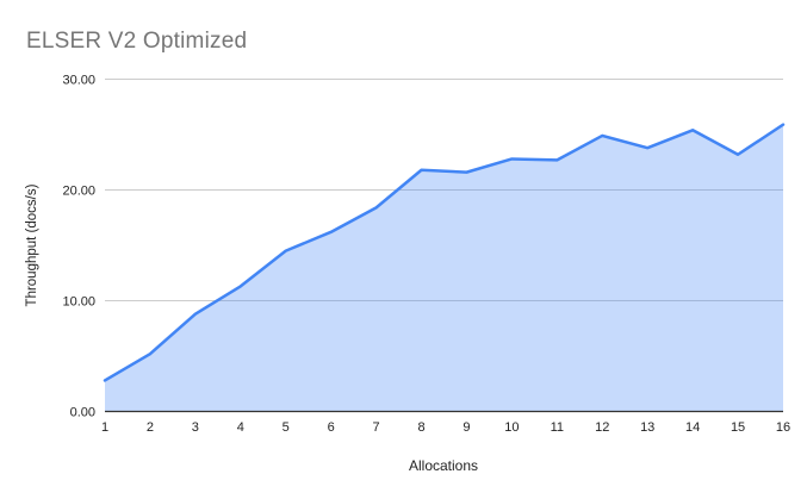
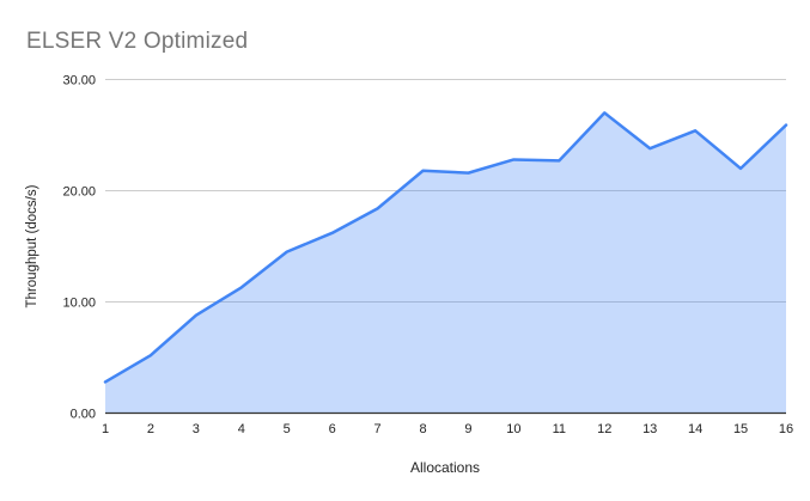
12: 25 -> 27
15: 23 -> 22
